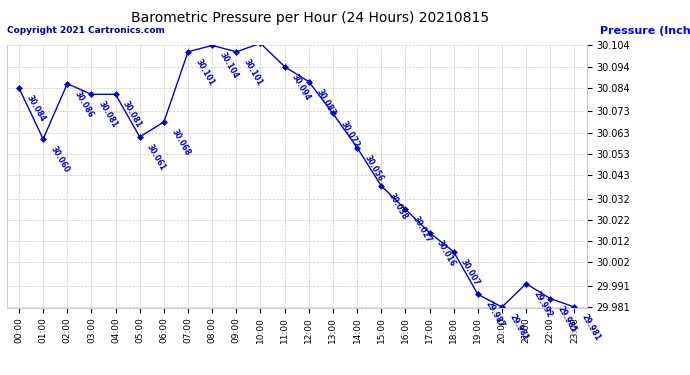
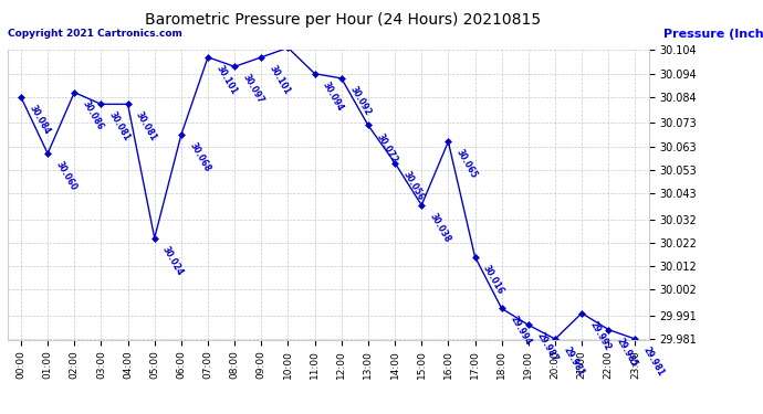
05:00: 30.061 -> 30.024
08:00: 30.104 -> 30.097
12:00: 30.087 -> 30.092
16:00: 30.027 -> 30.065
18:00: 30.007 -> 29.994
